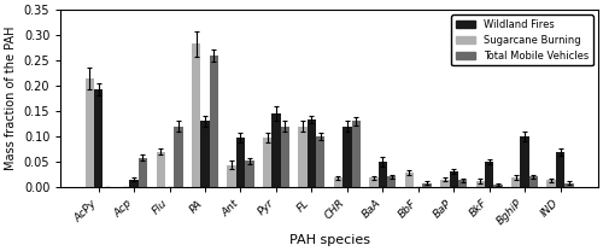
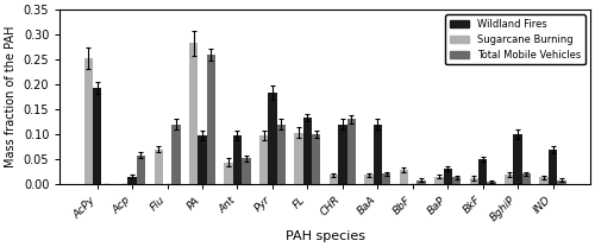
Sugarcane Burning/AcPy: 0.215 -> 0.253
Wildland Fires/PA: 0.130 -> 0.098
Wildland Fires/Pyr: 0.145 -> 0.183
Sugarcane Burning/FL: 0.120 -> 0.103
Wildland Fires/BaA: 0.050 -> 0.120
